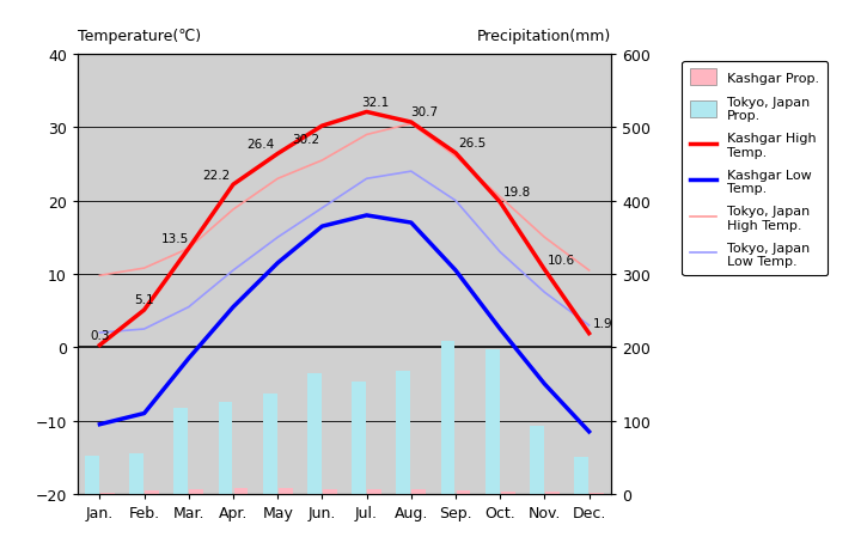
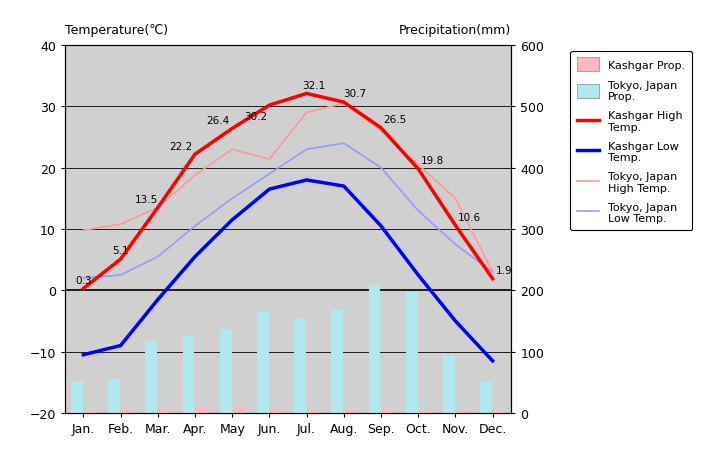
Tokyo, Japan High Temp./Jun.: 25.5 -> 21.4
Tokyo, Japan High Temp./Dec.: 10.5 -> 3.0
